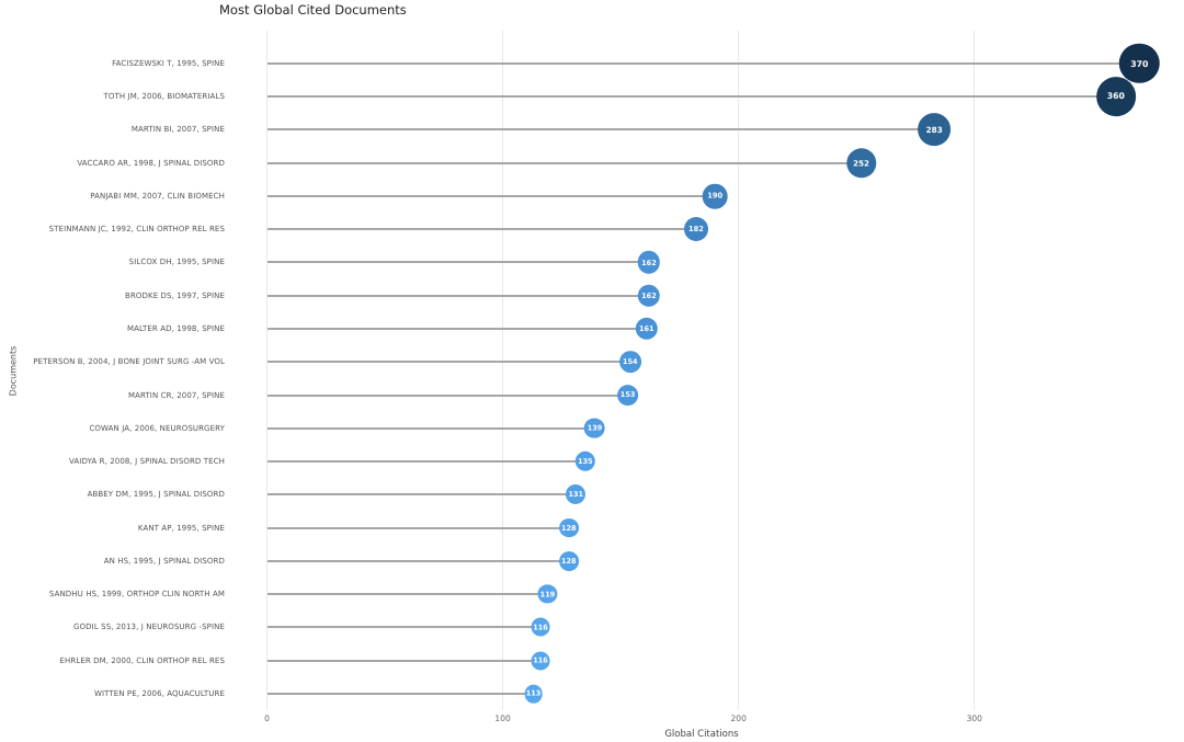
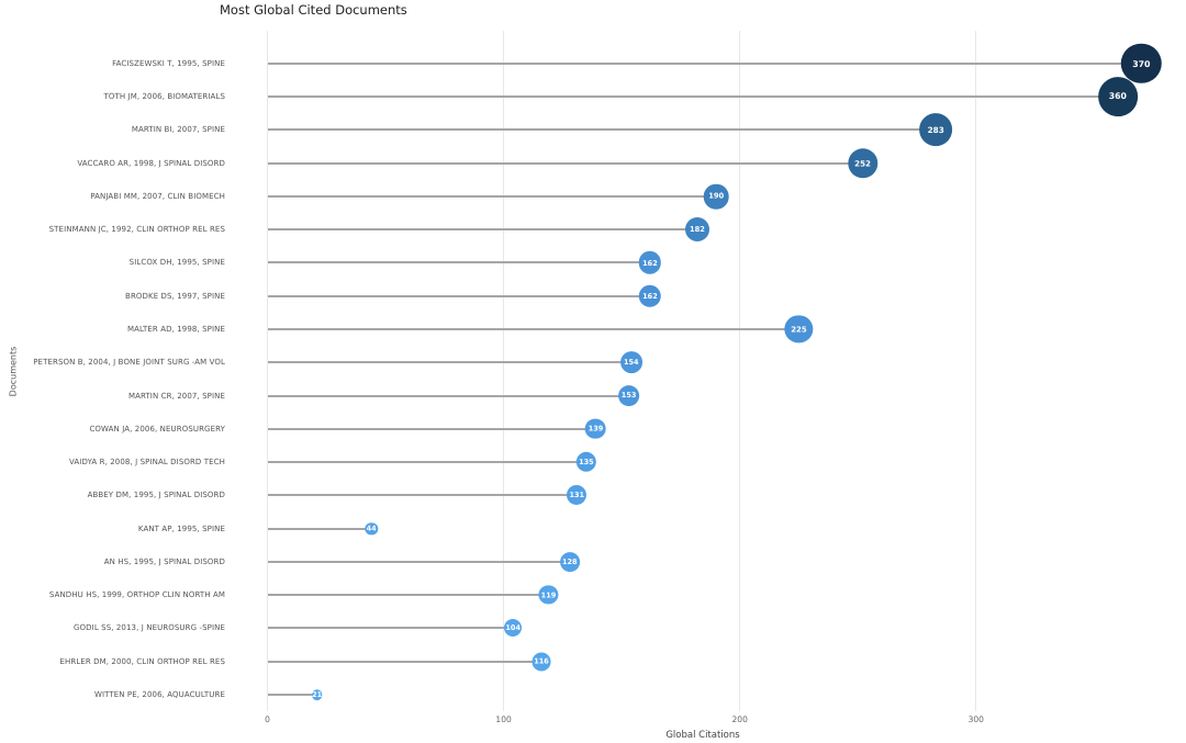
MALTER AD, 1998, SPINE: 161 -> 225
KANT AP, 1995, SPINE: 128 -> 44
GODIL SS, 2013, J NEUROSURG -SPINE: 116 -> 104
WITTEN PE, 2006, AQUACULTURE: 113 -> 21
